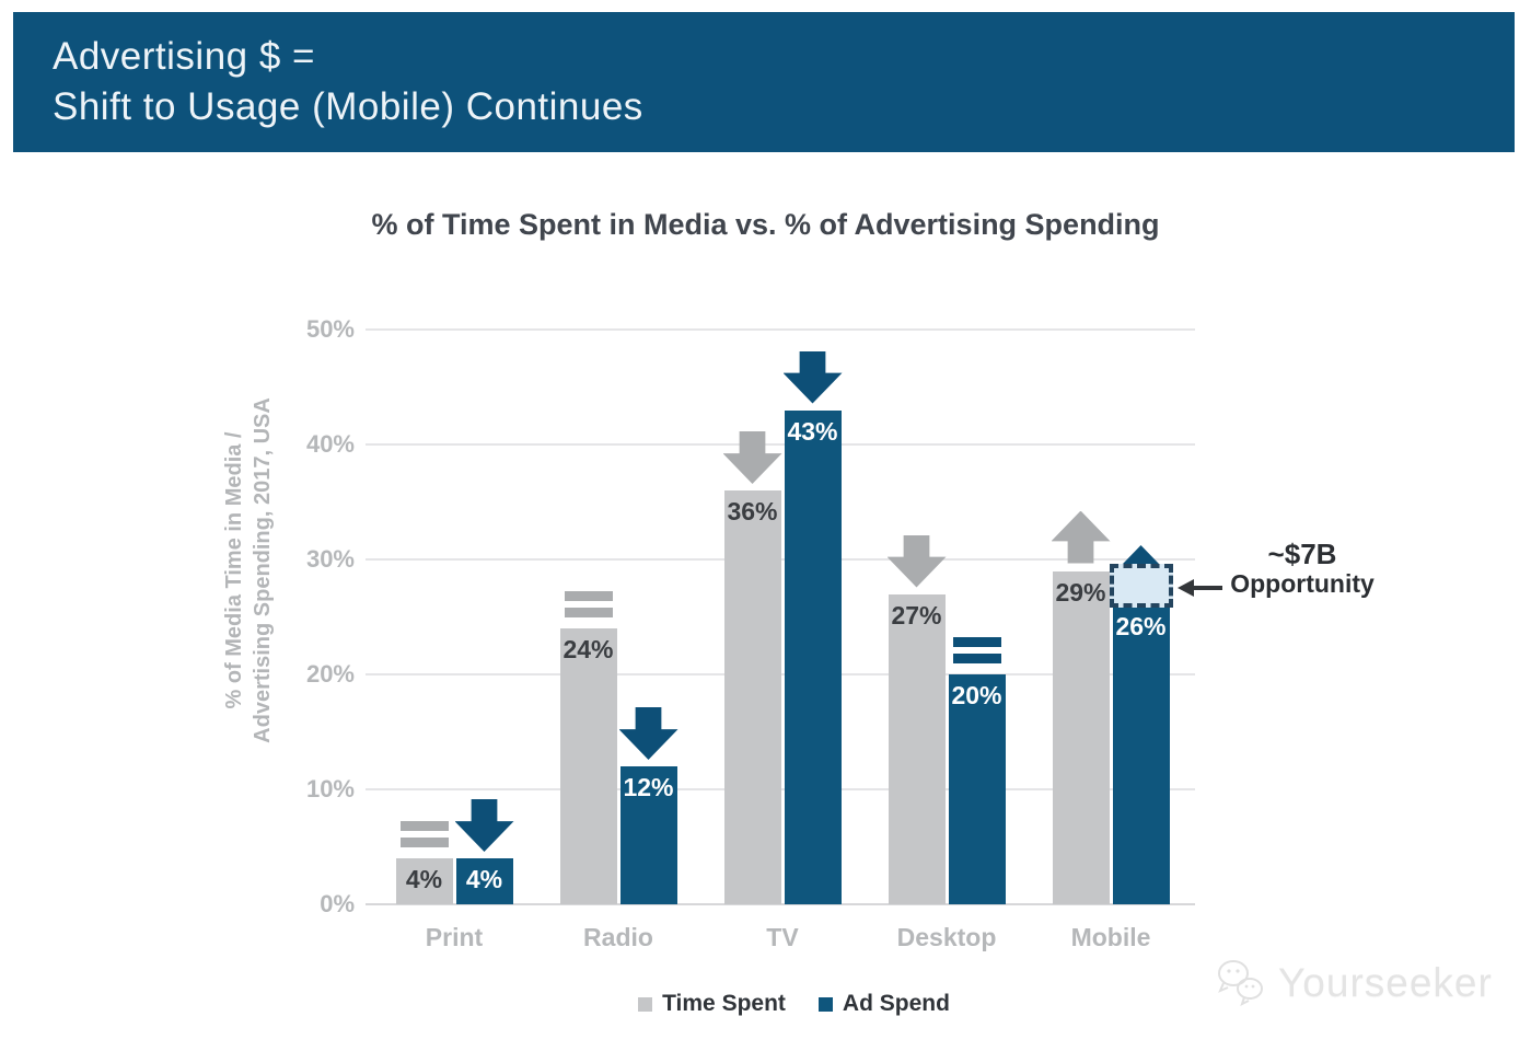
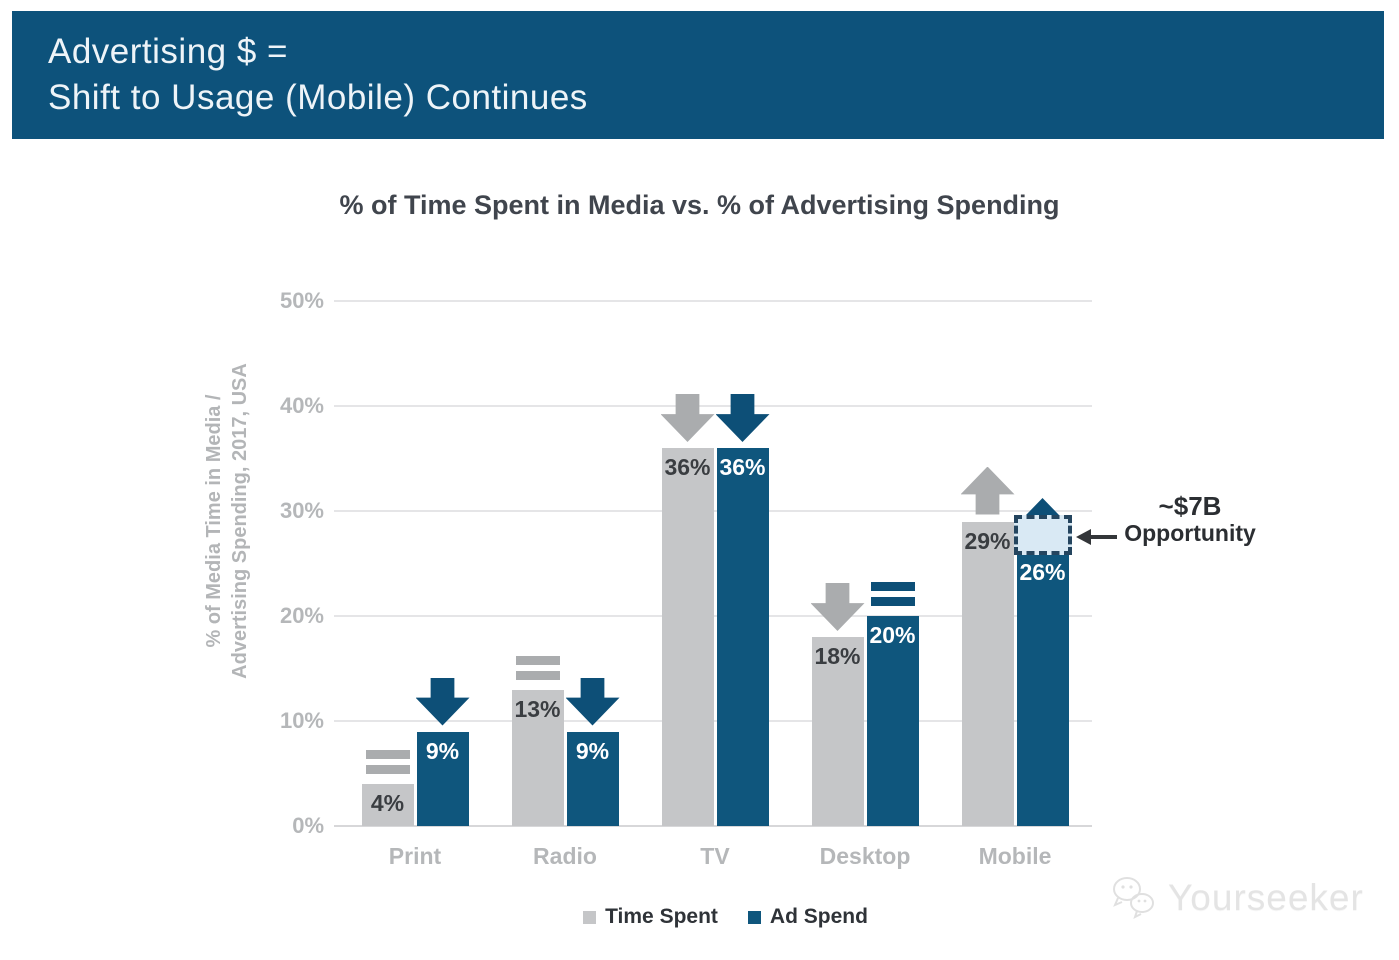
Ad Spend/Print: 4% -> 9%
Time Spent/Radio: 24% -> 13%
Ad Spend/Radio: 12% -> 9%
Ad Spend/TV: 43% -> 36%
Time Spent/Desktop: 27% -> 18%
